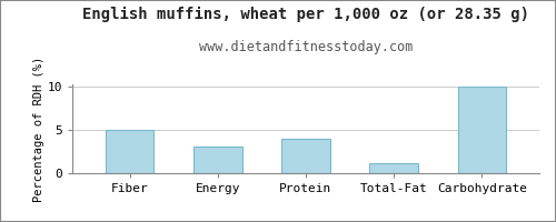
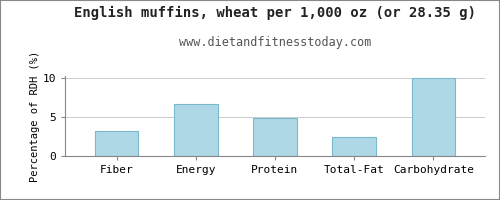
Fiber: 5.0 -> 3.2
Energy: 3.0 -> 6.6
Protein: 4.0 -> 4.8
Total-Fat: 1.2 -> 2.4
